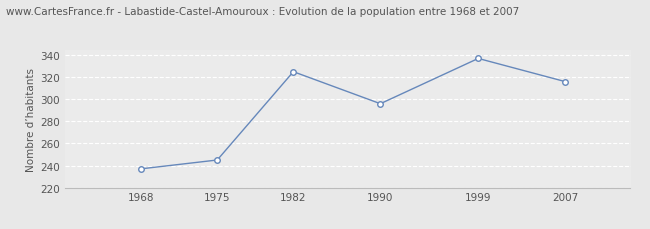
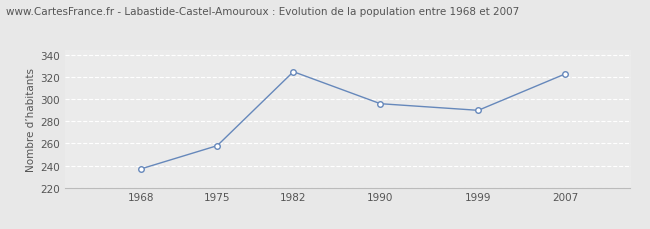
1975: 245 -> 258
1999: 337 -> 290
2007: 316 -> 323
